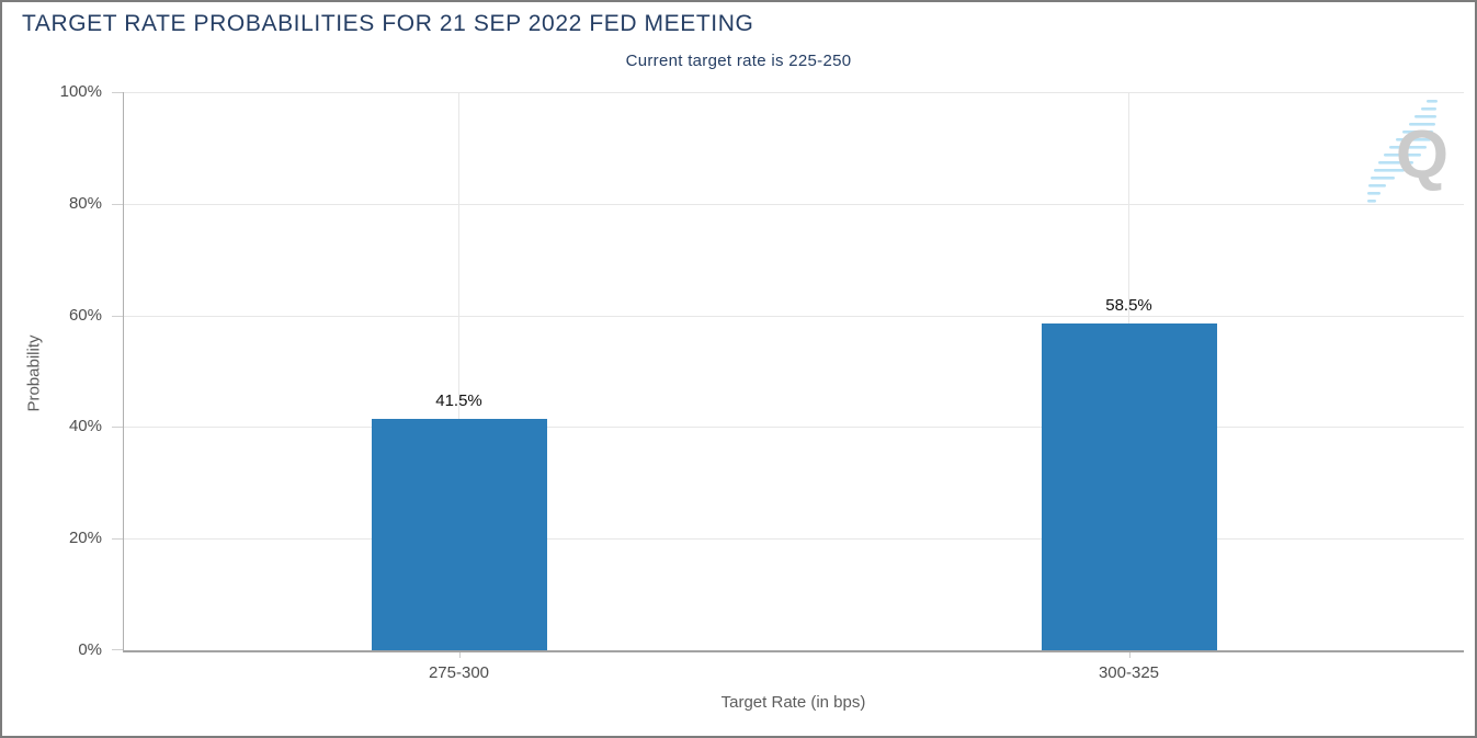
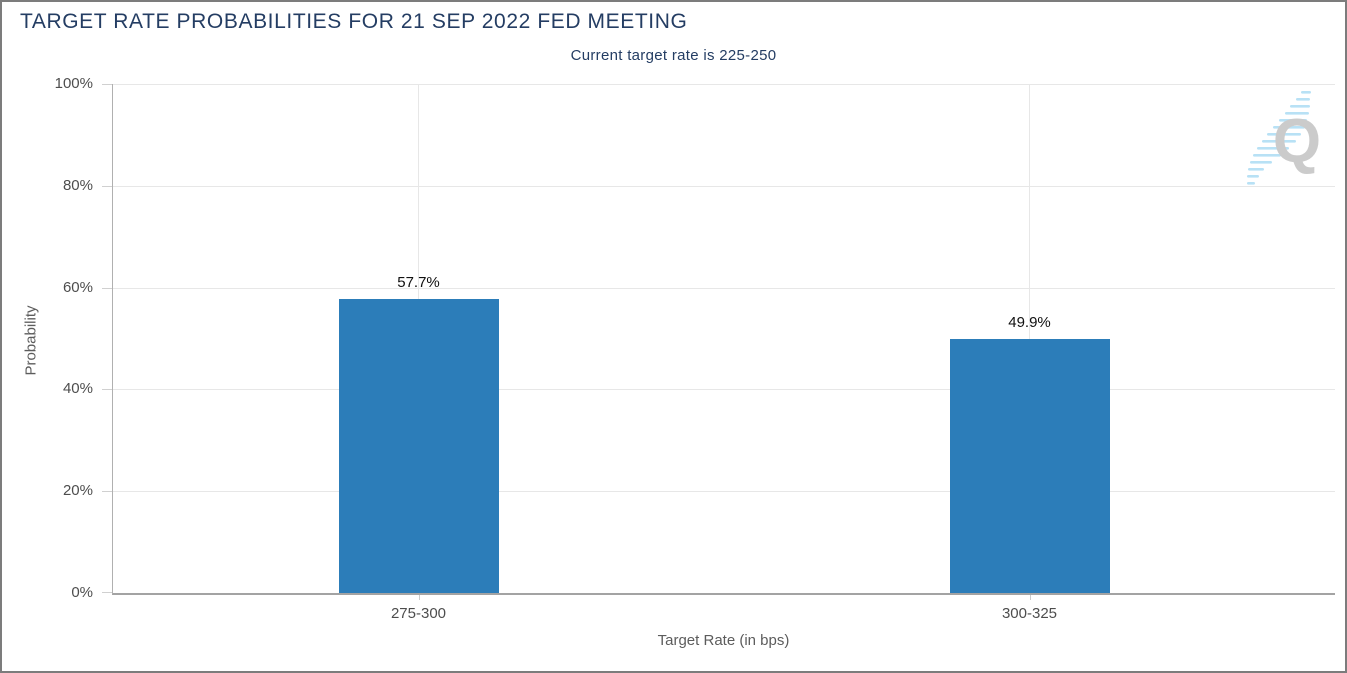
275-300: 41.5% -> 57.7%
300-325: 58.5% -> 49.9%
